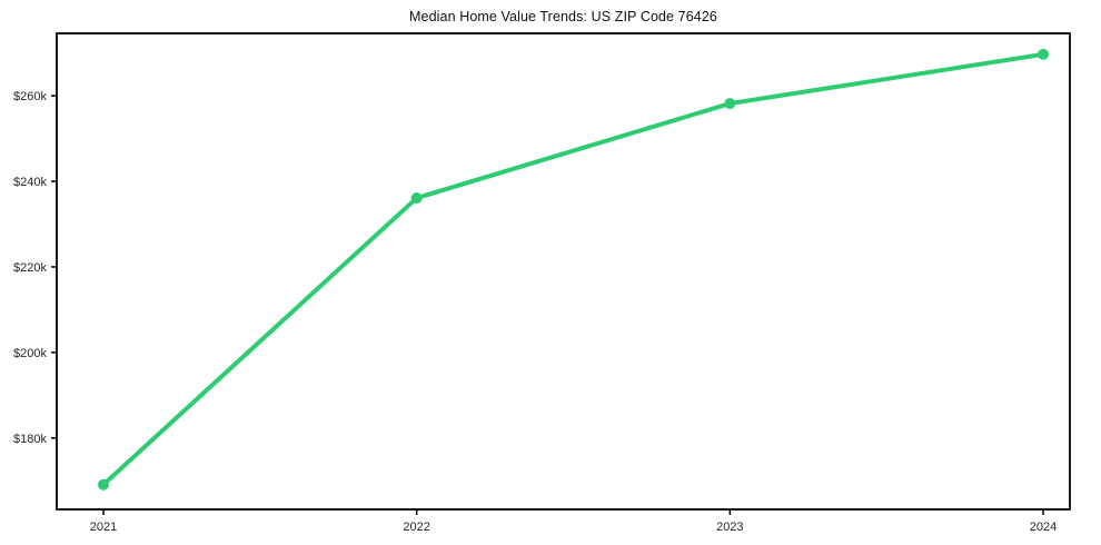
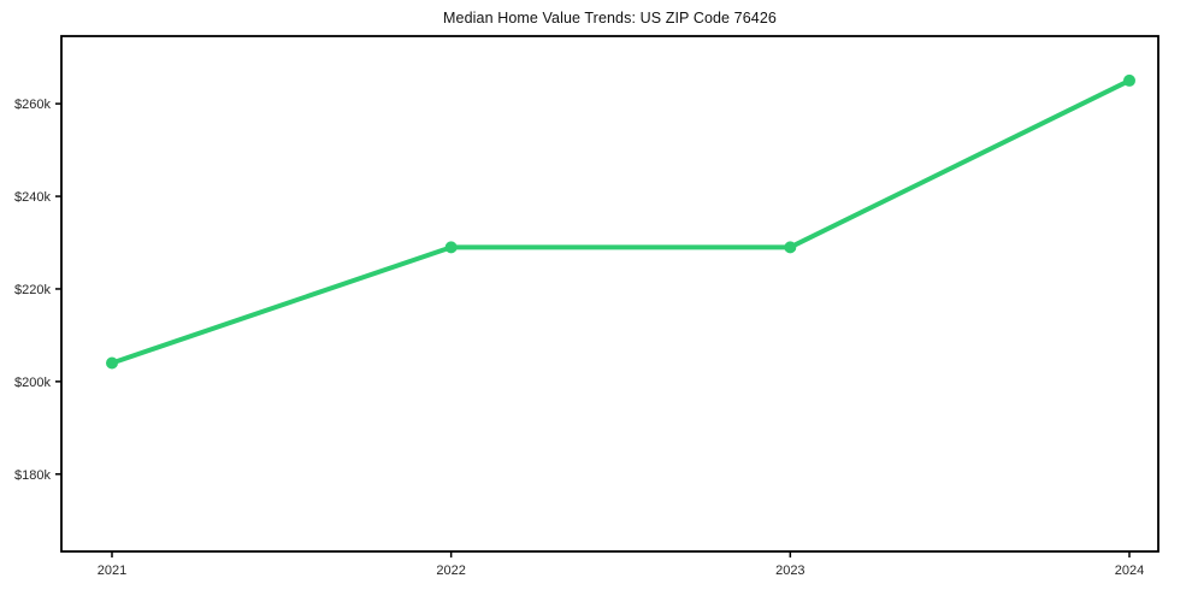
2021: $169k -> $204k
2022: $236k -> $229k
2023: $258k -> $229k
2024: $270k -> $265k
